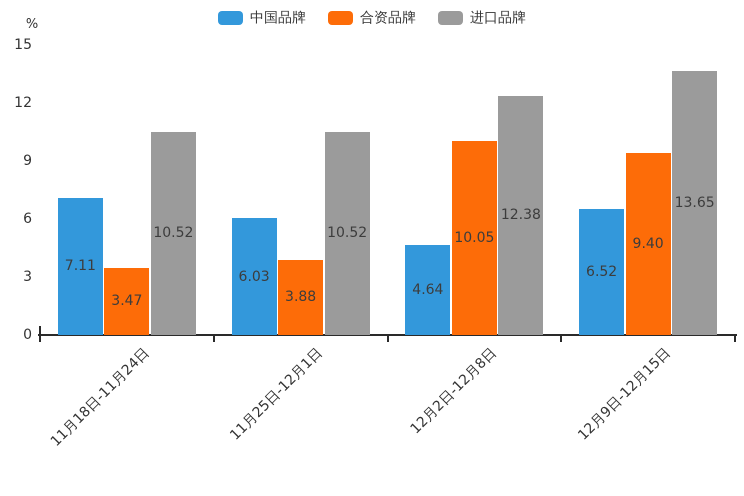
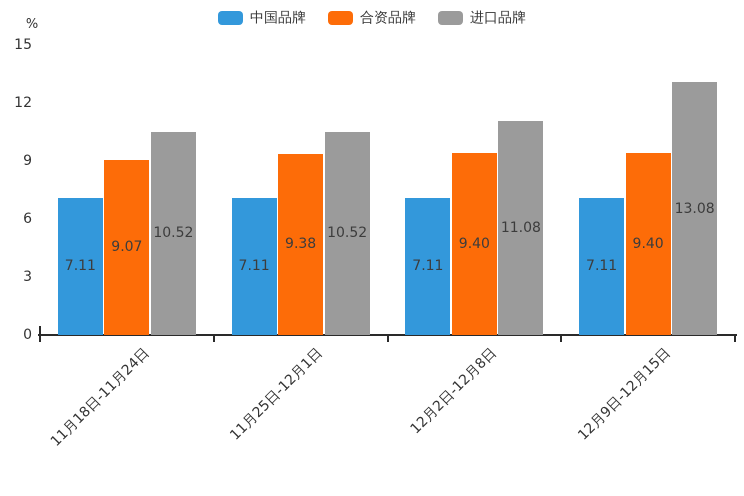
合资品牌/11月18日-11月24日: 3.47 -> 9.07
中国品牌/11月25日-12月1日: 6.03 -> 7.11
合资品牌/11月25日-12月1日: 3.88 -> 9.38
中国品牌/12月2日-12月8日: 4.64 -> 7.11
合资品牌/12月2日-12月8日: 10.05 -> 9.40
进口品牌/12月2日-12月8日: 12.38 -> 11.08
中国品牌/12月9日-12月15日: 6.52 -> 7.11
进口品牌/12月9日-12月15日: 13.65 -> 13.08
